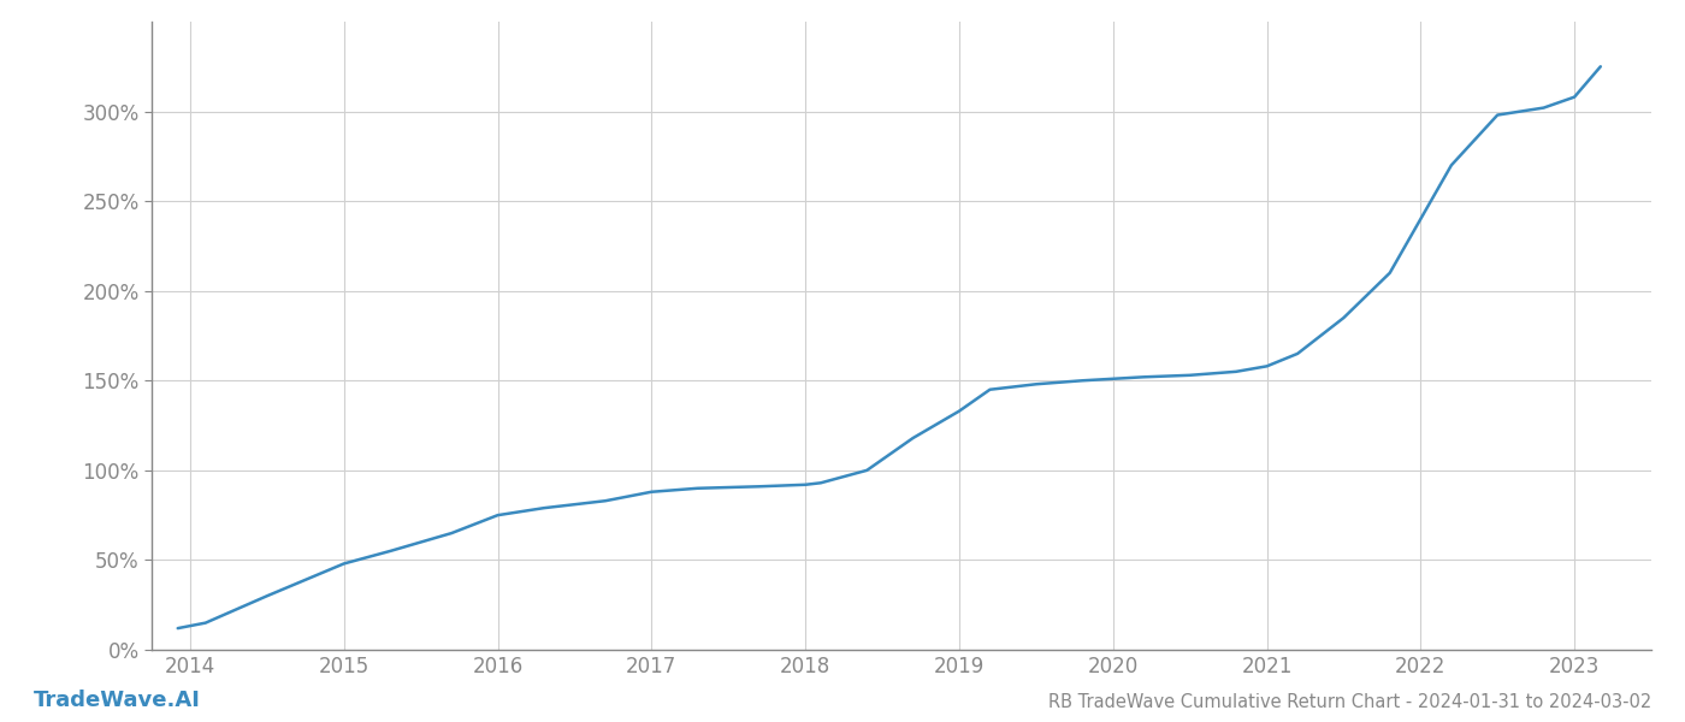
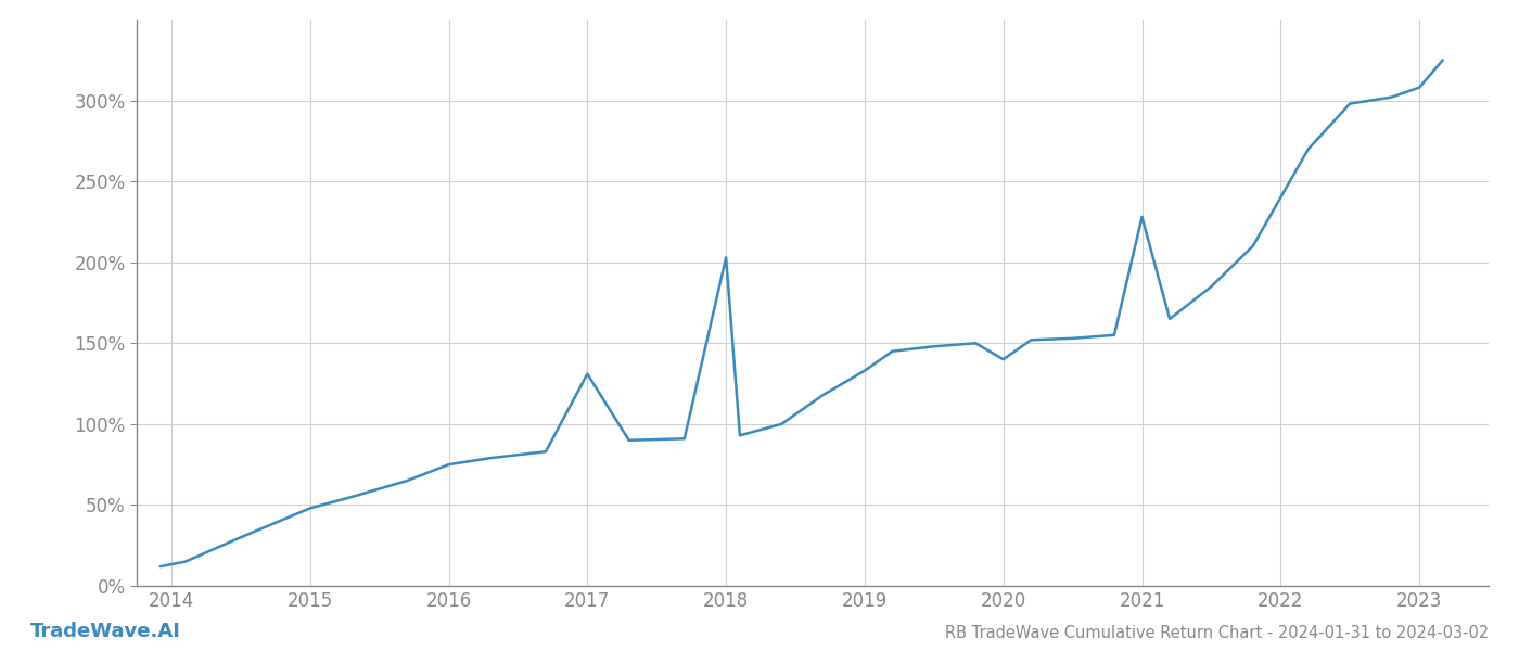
2017: 88% -> 131%
2018: 92% -> 203%
2020: 151% -> 140%
2021: 158% -> 228%
